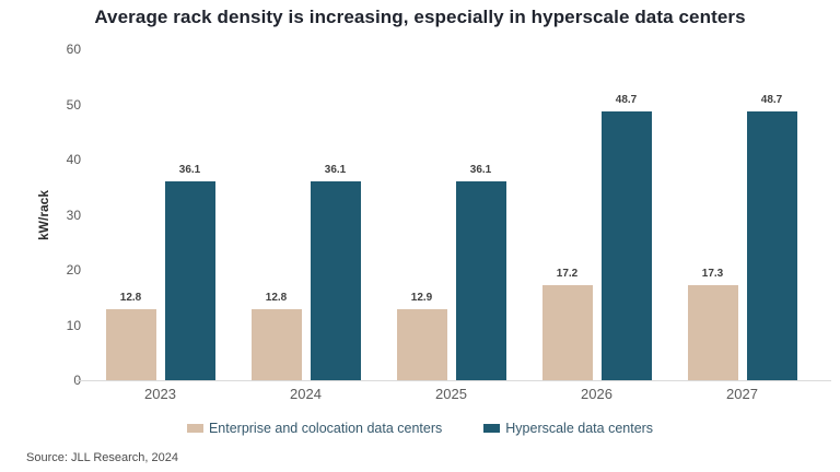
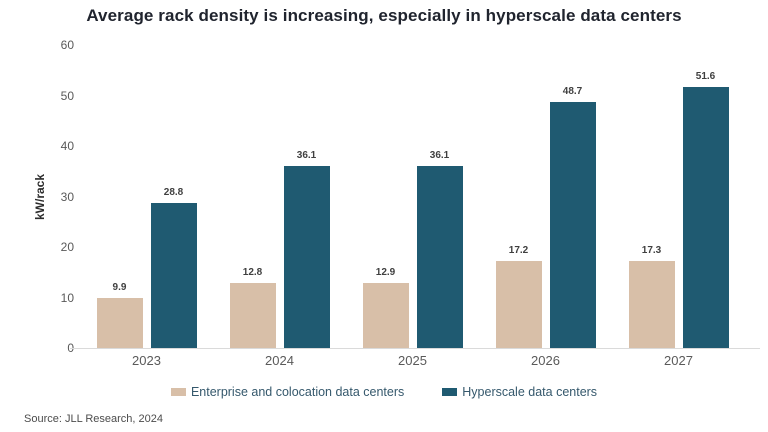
Enterprise and colocation data centers/2023: 12.8 -> 9.9
Hyperscale data centers/2023: 36.1 -> 28.8
Hyperscale data centers/2027: 48.7 -> 51.6
